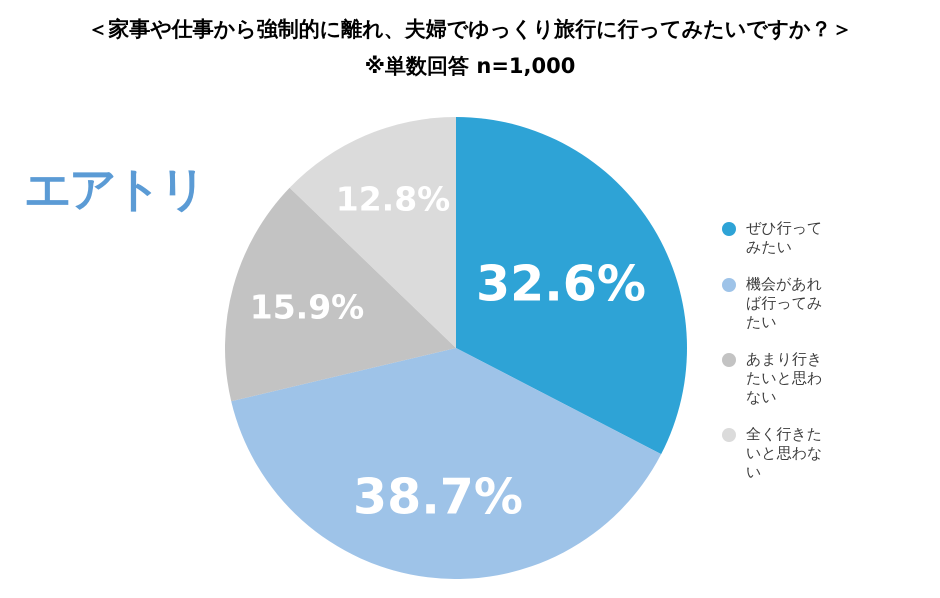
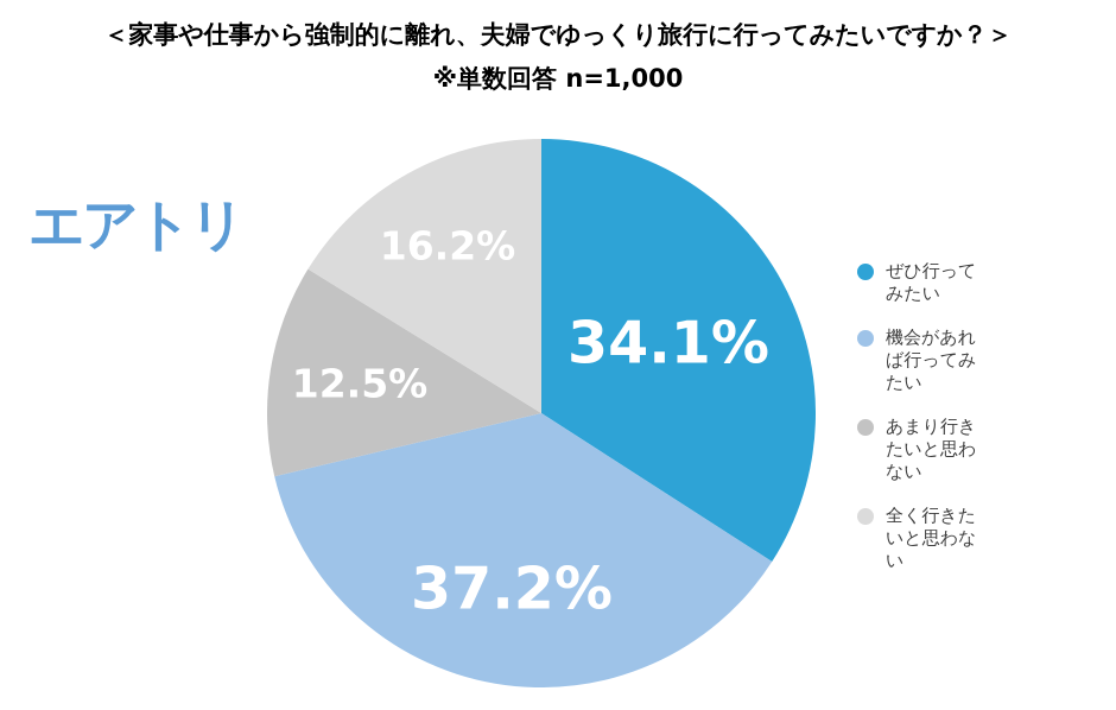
ぜひ行ってみたい: 32.6% -> 34.1%
機会があれば行ってみたい: 38.7% -> 37.2%
あまり行きたいと思わない: 15.9% -> 12.5%
全く行きたいと思わない: 12.8% -> 16.2%
